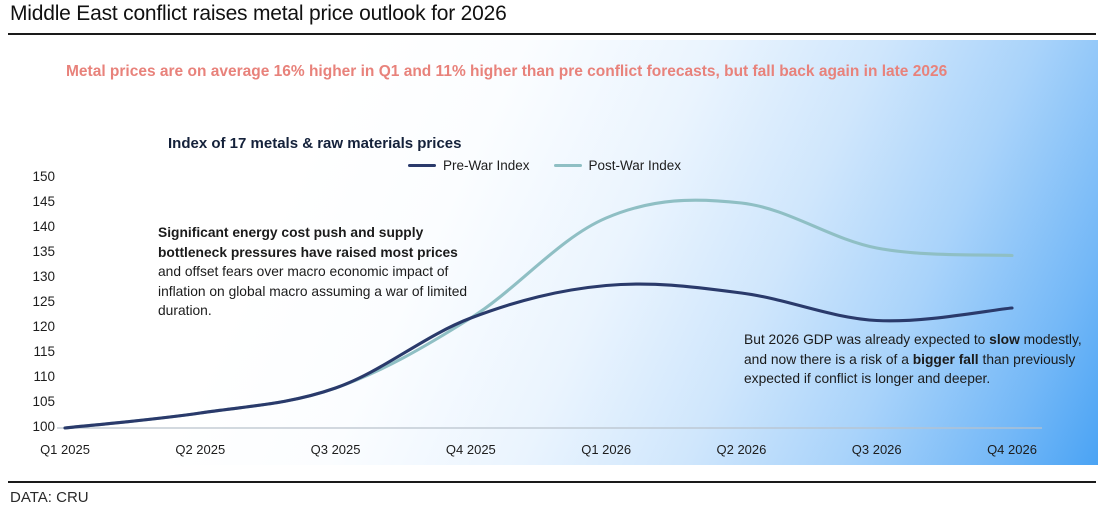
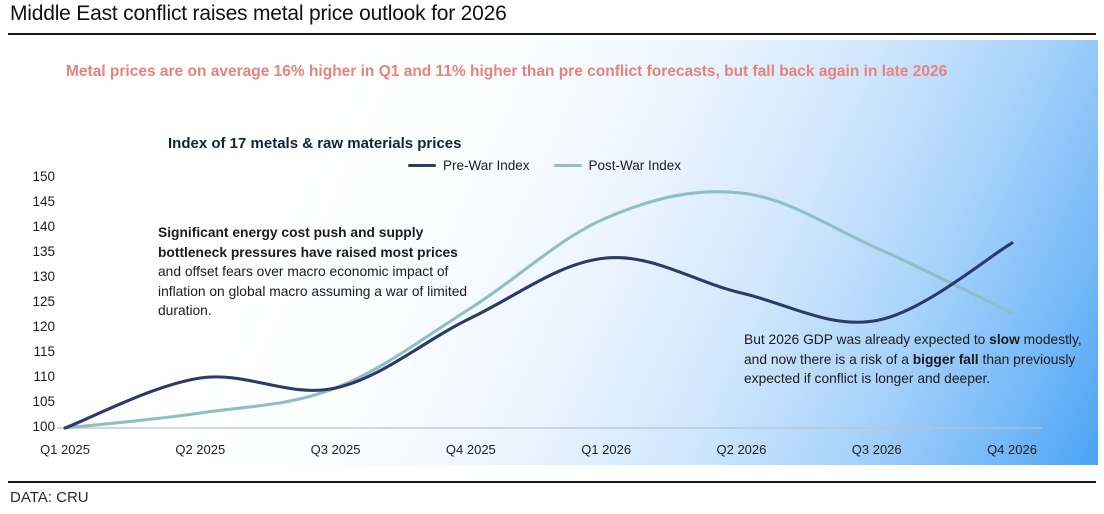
Pre-War Index/Q2 2025: 103 -> 110
Post-War Index/Q4 2025: 122 -> 124
Pre-War Index/Q1 2026: 128 -> 134
Post-War Index/Q2 2026: 145 -> 147
Pre-War Index/Q4 2026: 124 -> 137
Post-War Index/Q4 2026: 134 -> 123
